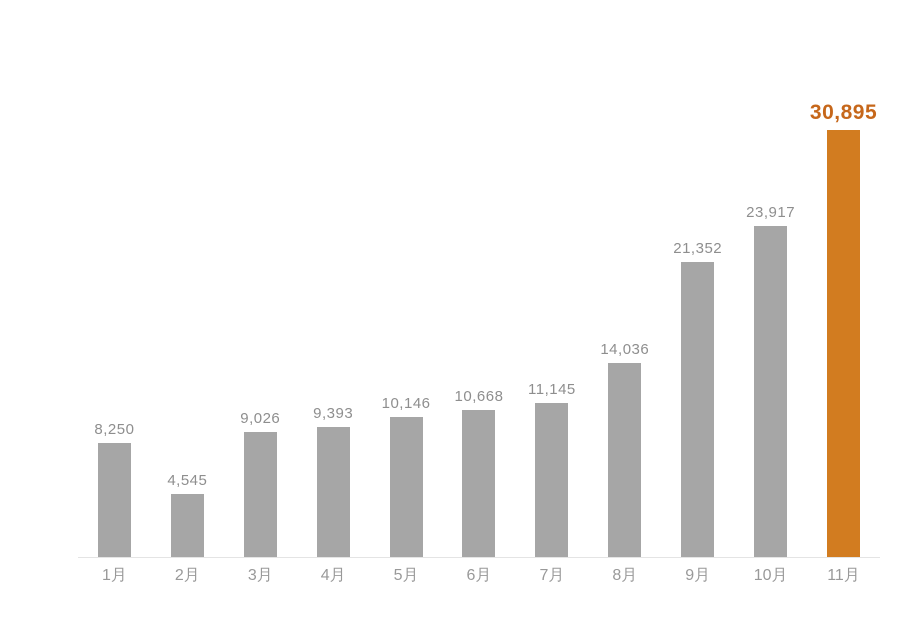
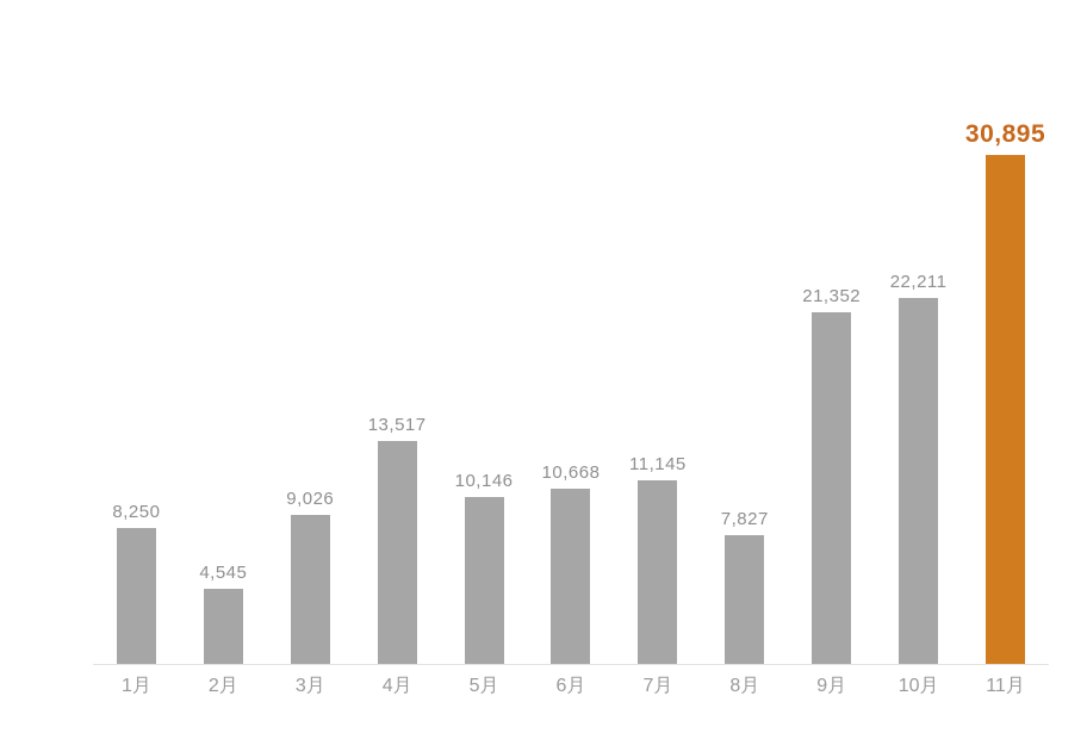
4月: 9,393 -> 13,517
8月: 14,036 -> 7,827
10月: 23,917 -> 22,211
